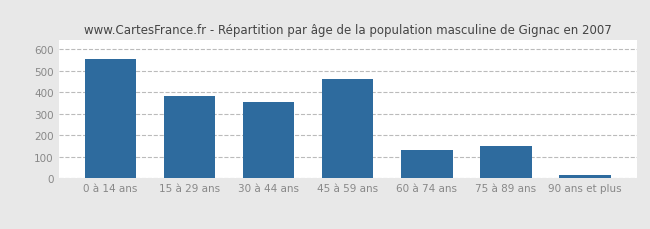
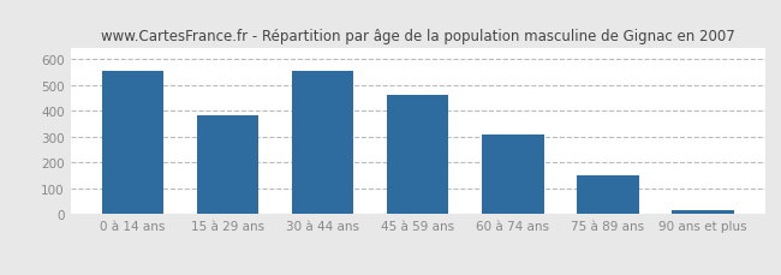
30 à 44 ans: 355 -> 552
60 à 74 ans: 130 -> 309
